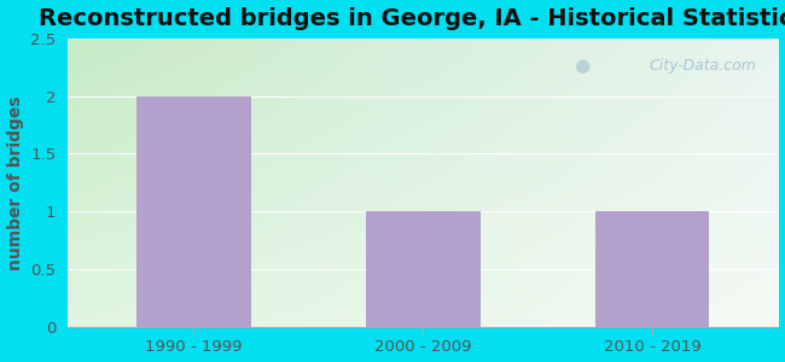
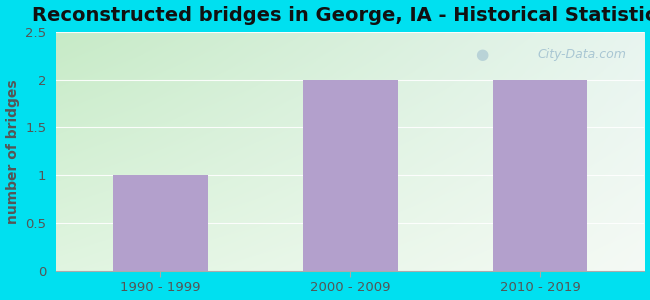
1990 - 1999: 2 -> 1
2000 - 2009: 1 -> 2
2010 - 2019: 1 -> 2
